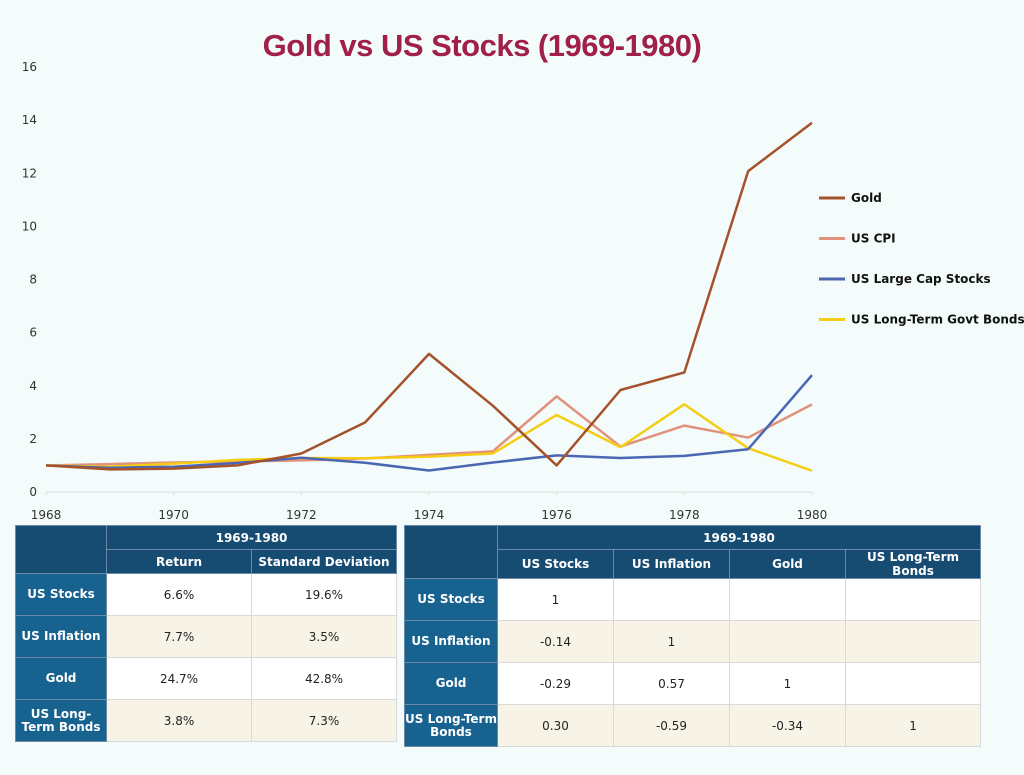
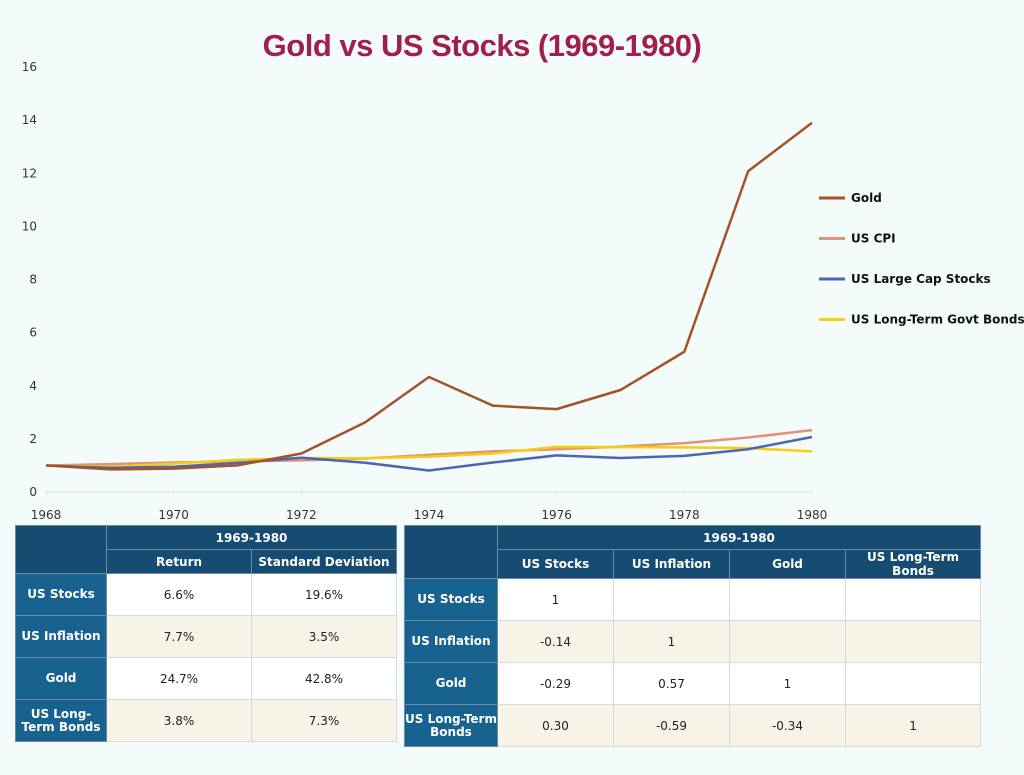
Gold/1974: 5.2 -> 4.3
Gold/1976: 1.0 -> 3.1
US CPI/1976: 3.6 -> 1.6
US Long-Term Govt Bonds/1976: 2.9 -> 1.7
Gold/1978: 4.5 -> 5.3
US CPI/1978: 2.5 -> 1.8
US Long-Term Govt Bonds/1978: 3.3 -> 1.7
US CPI/1980: 3.3 -> 2.3
US Large Cap Stocks/1980: 4.4 -> 2.1
US Long-Term Govt Bonds/1980: 0.8 -> 1.5
